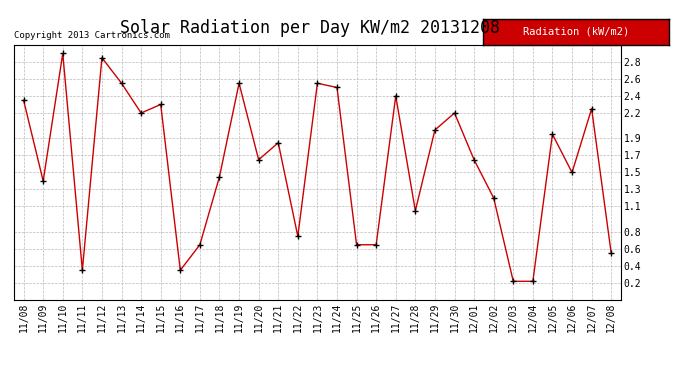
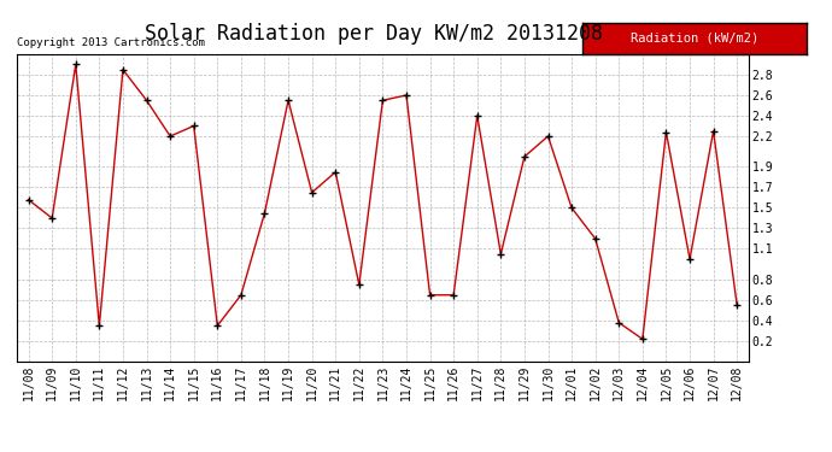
11/08: 2.35 -> 1.58
11/24: 2.50 -> 2.60
12/01: 1.65 -> 1.50
12/03: 0.22 -> 0.38
12/05: 1.95 -> 2.24
12/06: 1.50 -> 1.00
